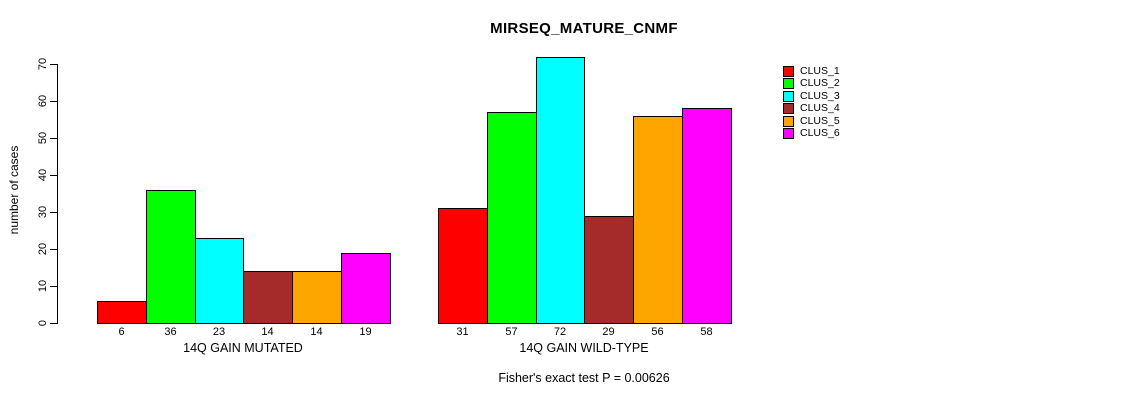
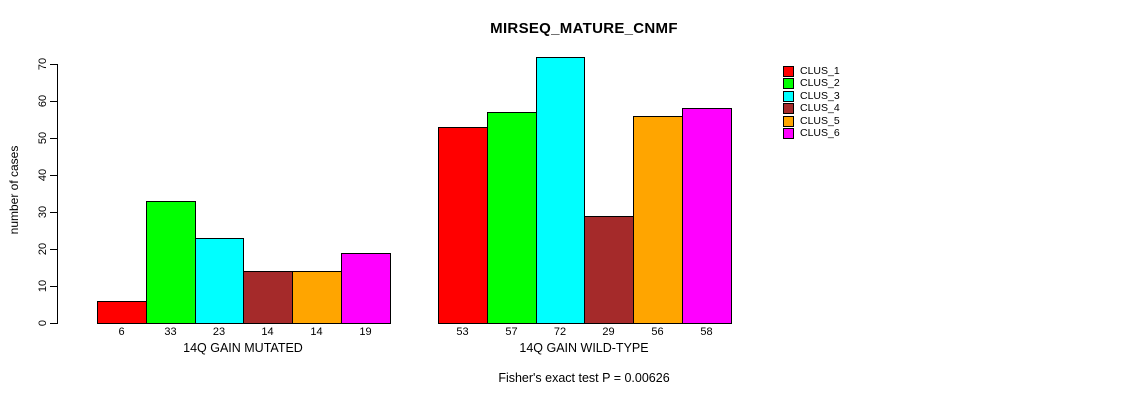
CLUS_2/14Q GAIN MUTATED: 36 -> 33
CLUS_1/14Q GAIN WILD-TYPE: 31 -> 53
